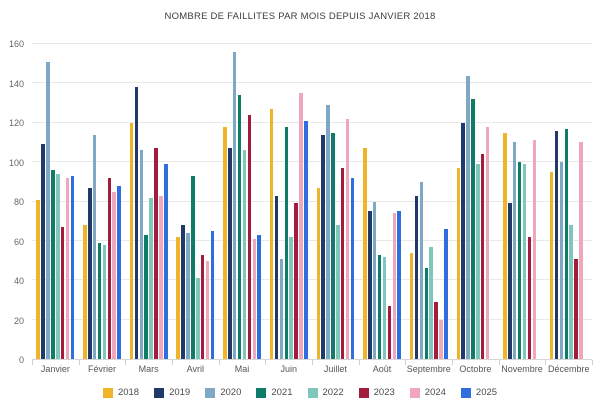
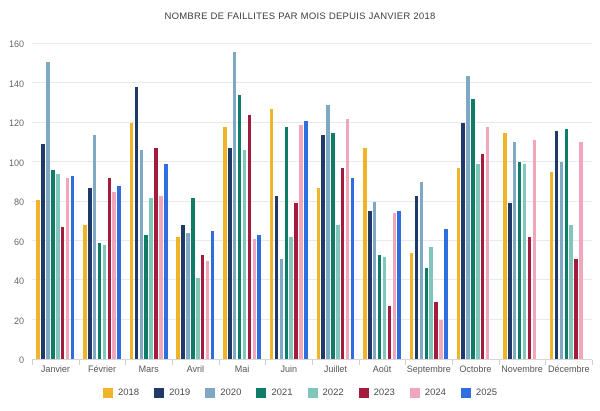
2021/Avril: 93 -> 82
2024/Juin: 135 -> 119
